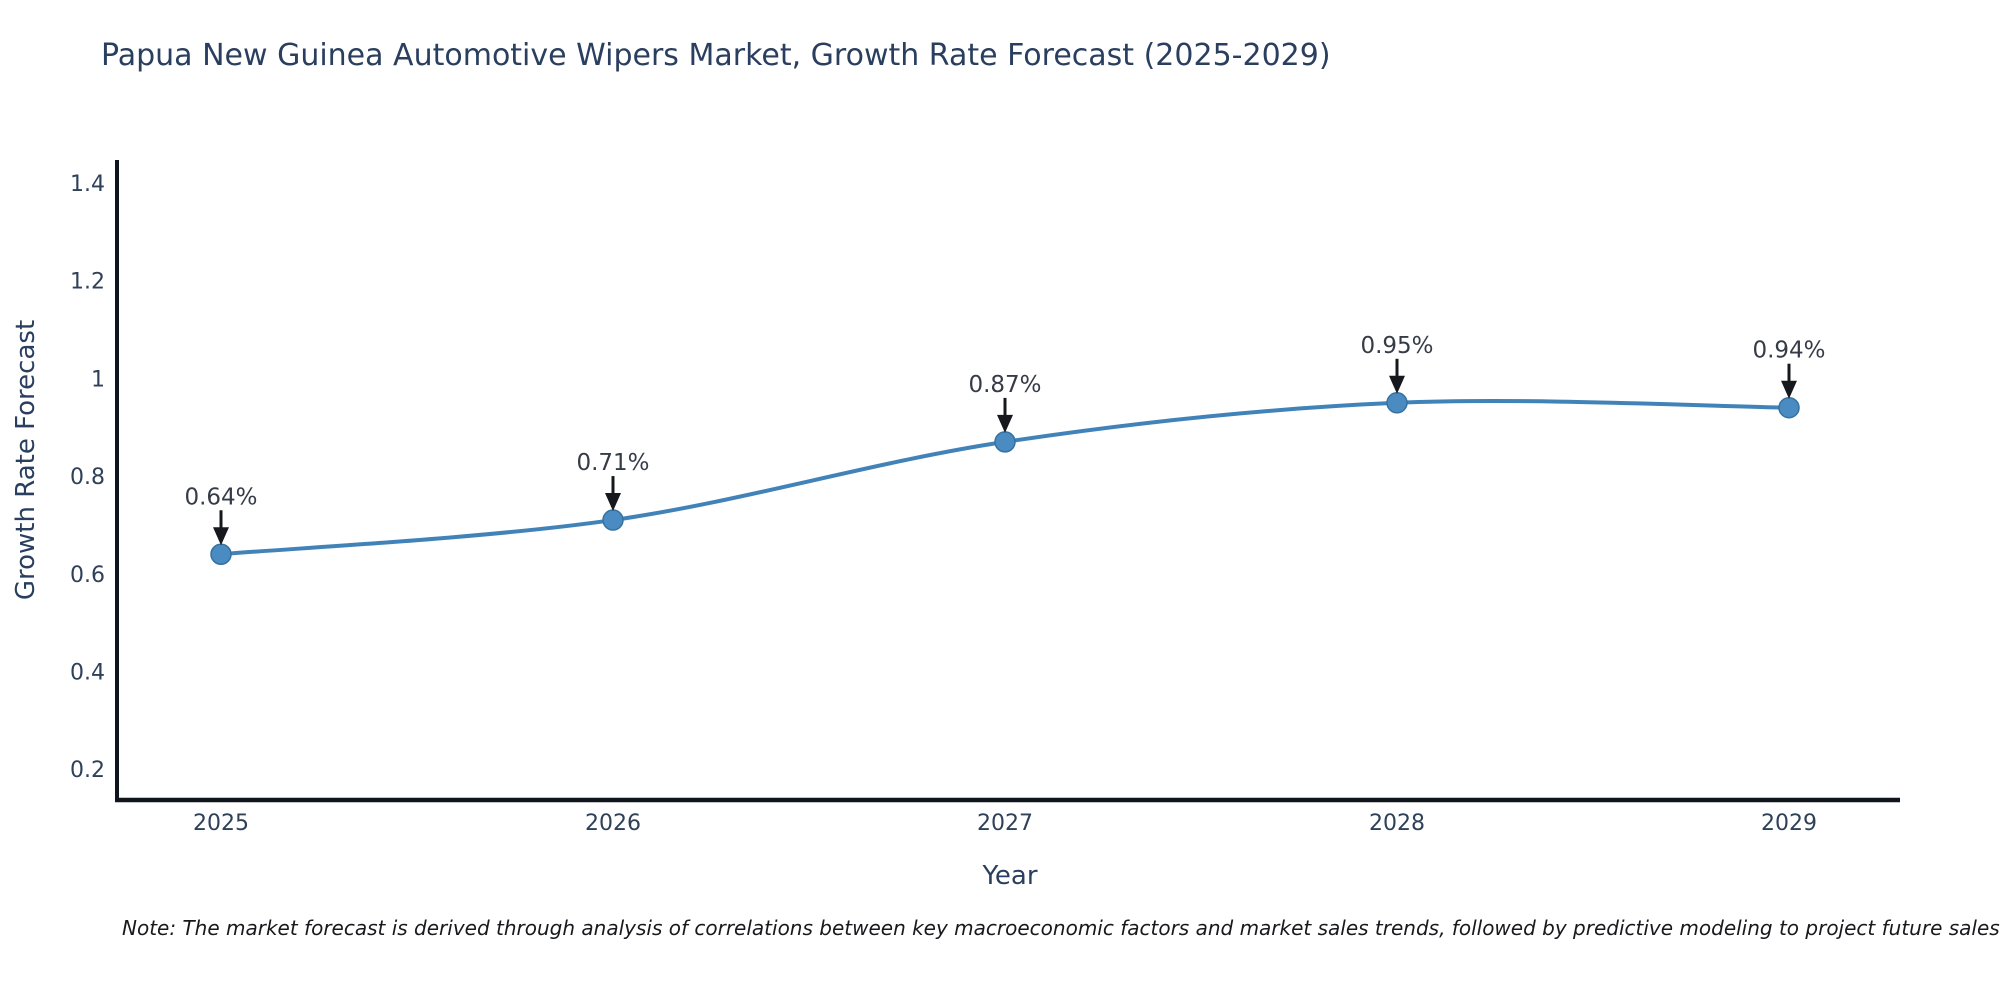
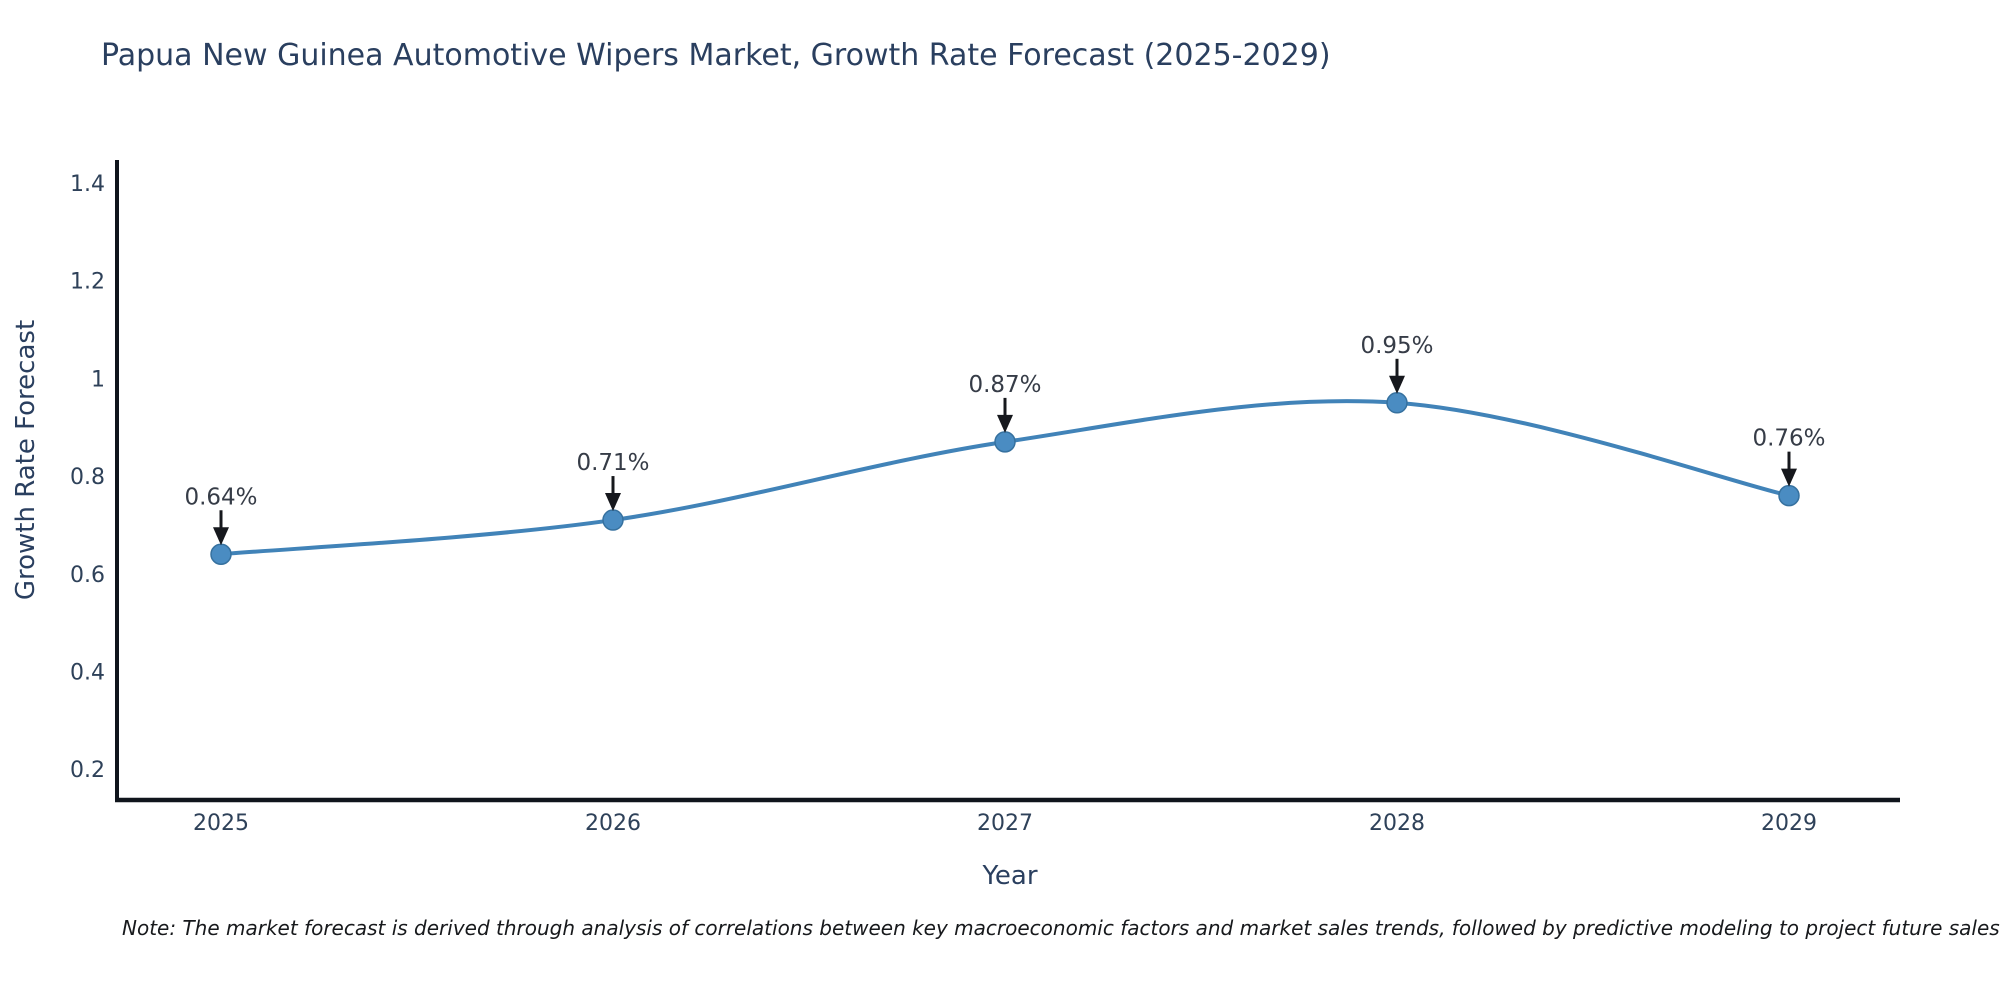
2029: 0.94% -> 0.76%
